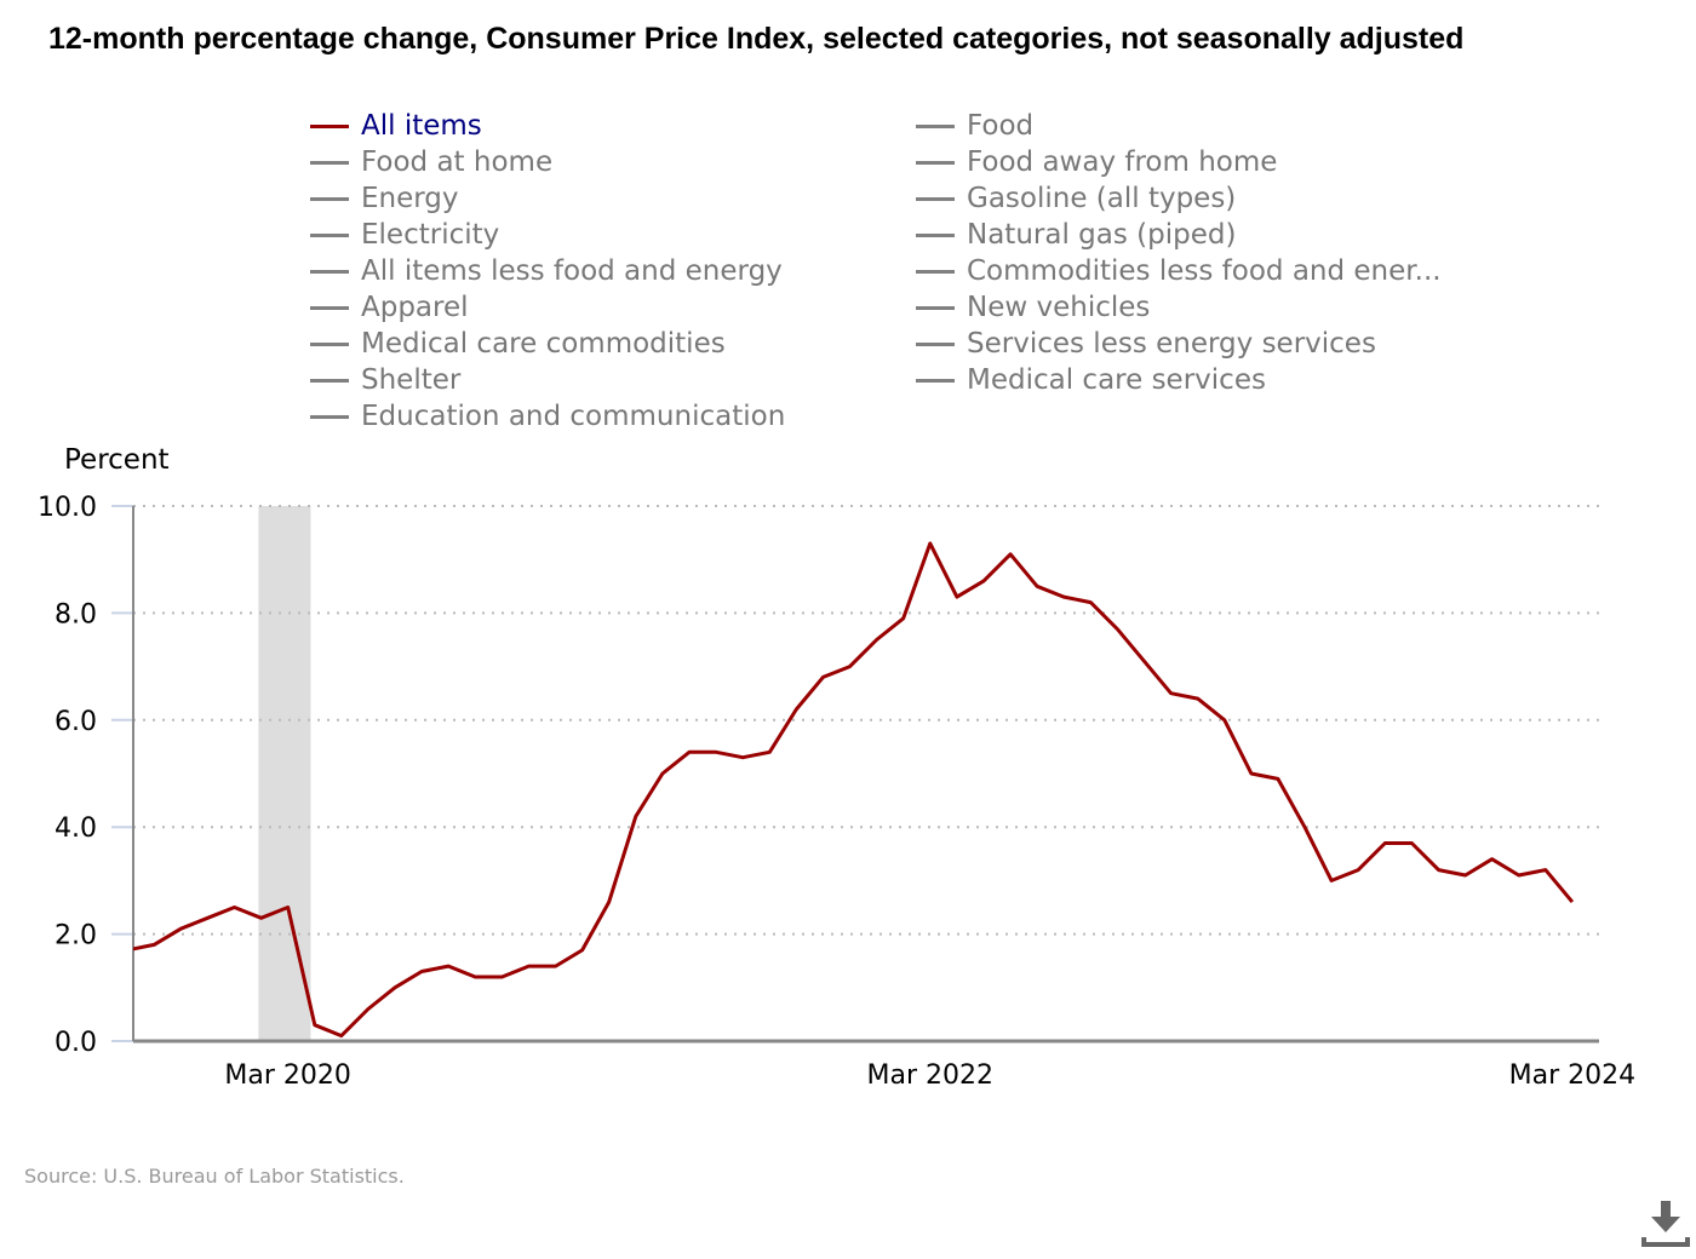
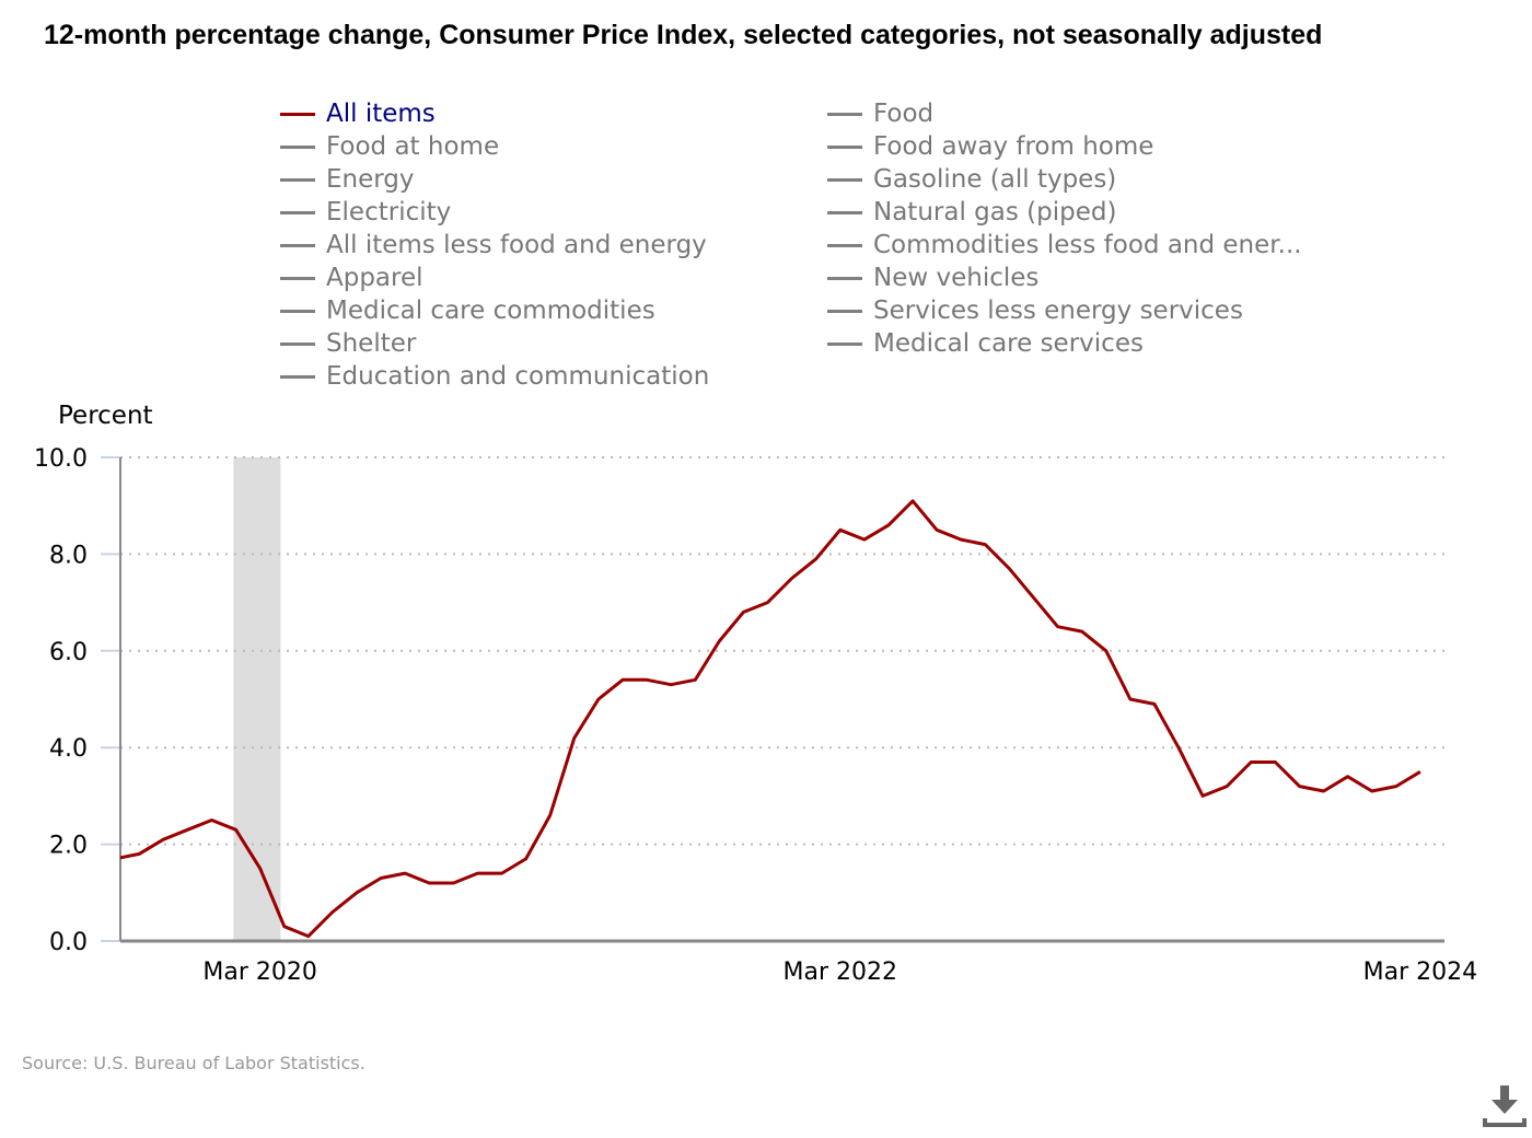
Mar 2020: 2.5 -> 1.5
Mar 2022: 9.3 -> 8.5
Mar 2024: 2.6 -> 3.5
